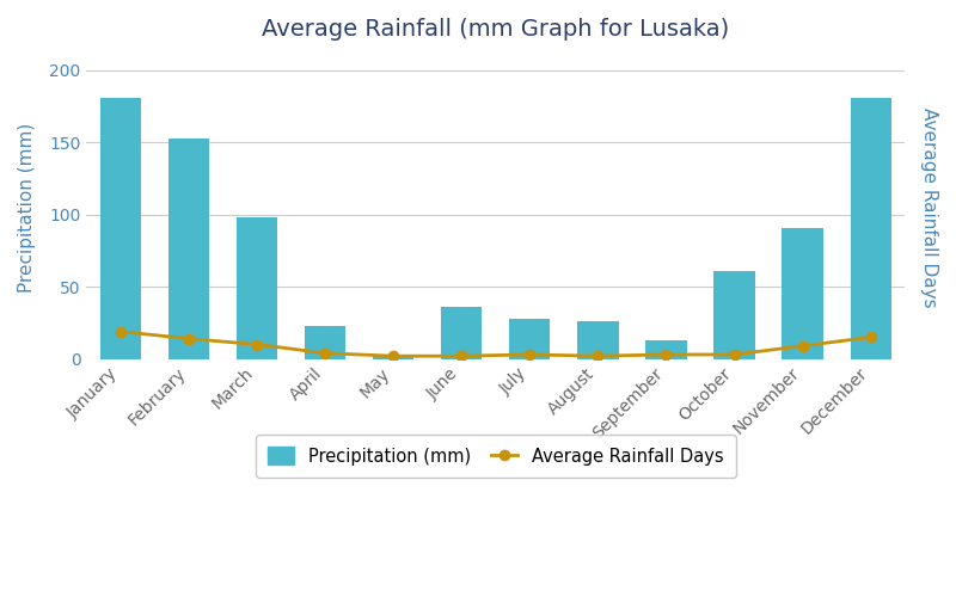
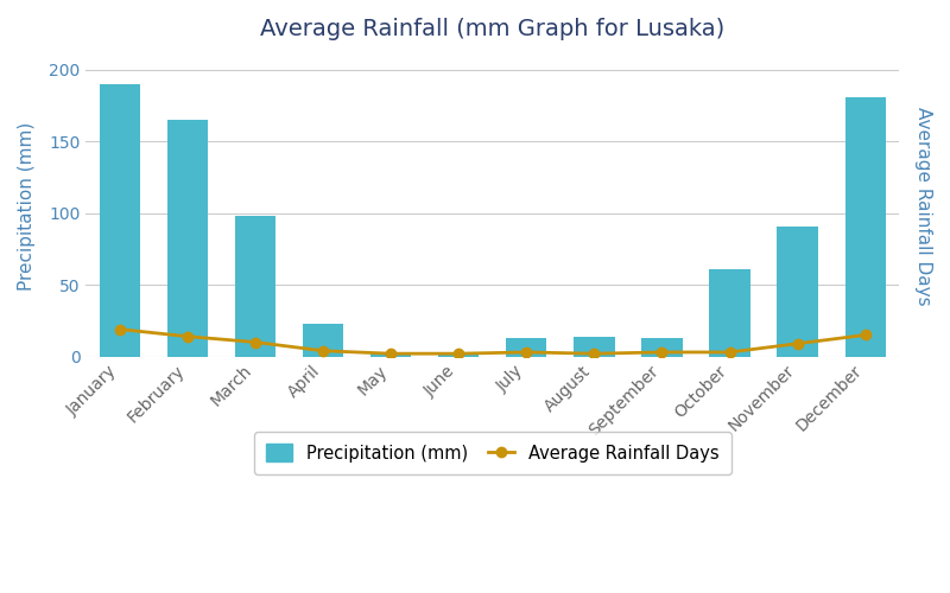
Precipitation (mm)/January: 181 -> 190
Precipitation (mm)/February: 153 -> 165
Precipitation (mm)/June: 36 -> 2
Precipitation (mm)/July: 28 -> 13
Precipitation (mm)/August: 26 -> 14
